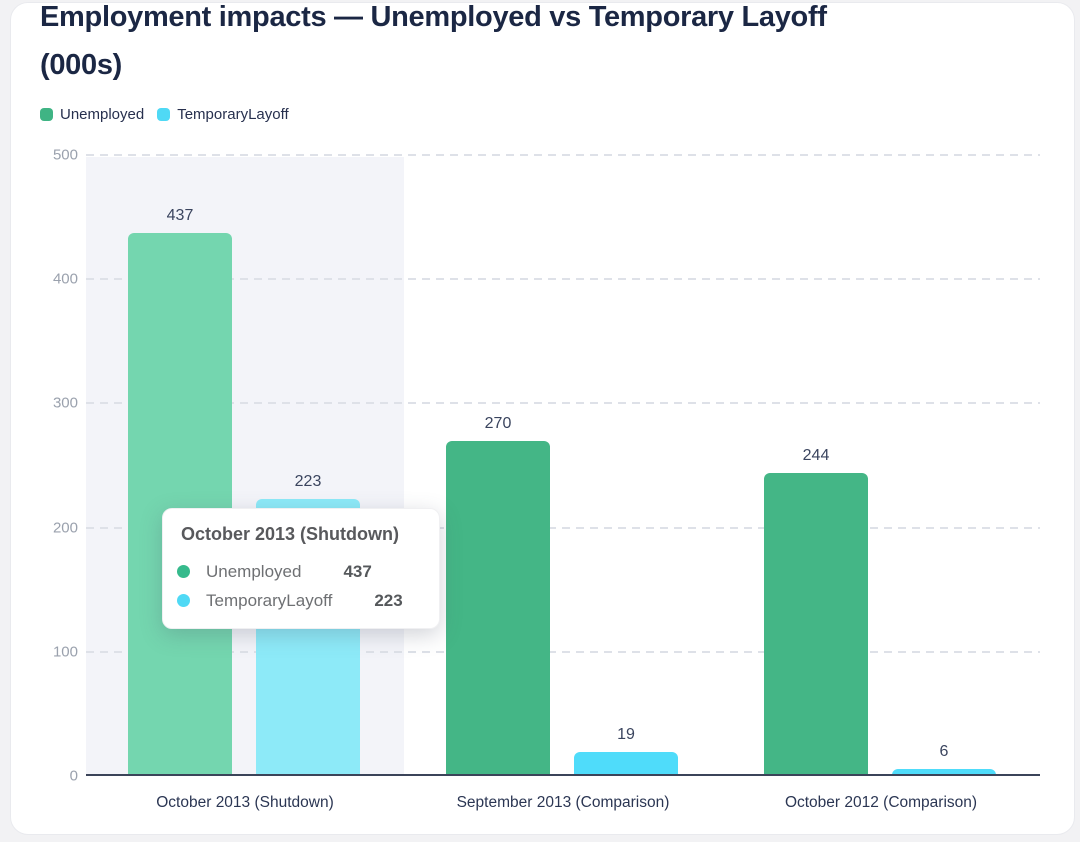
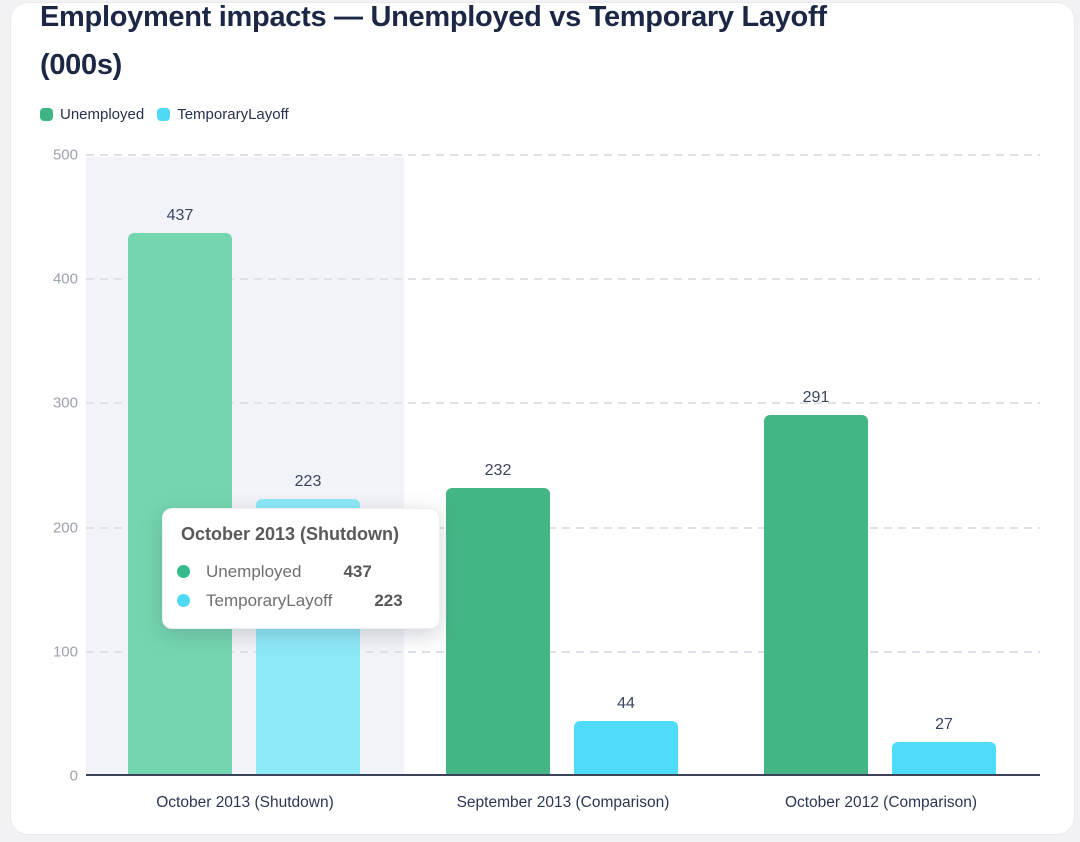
Unemployed/September 2013 (Comparison): 270 -> 232
TemporaryLayoff/September 2013 (Comparison): 19 -> 44
Unemployed/October 2012 (Comparison): 244 -> 291
TemporaryLayoff/October 2012 (Comparison): 6 -> 27
